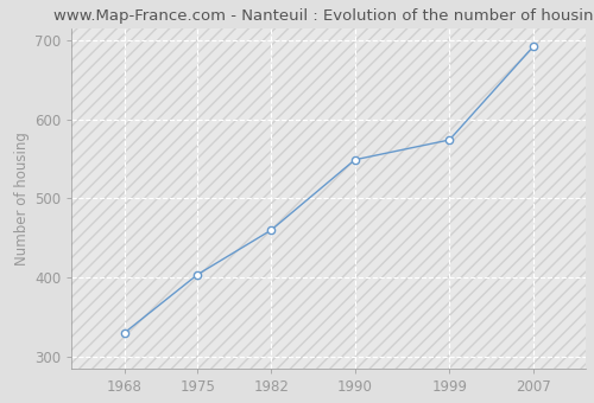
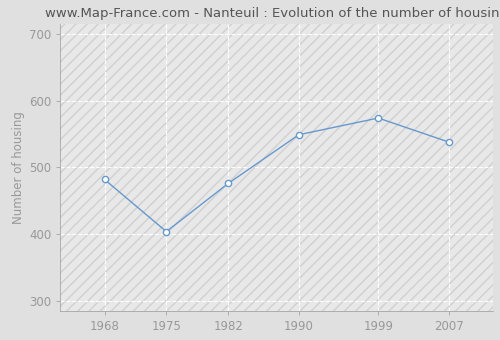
1968: 330 -> 482
1982: 460 -> 476
2007: 692 -> 538
